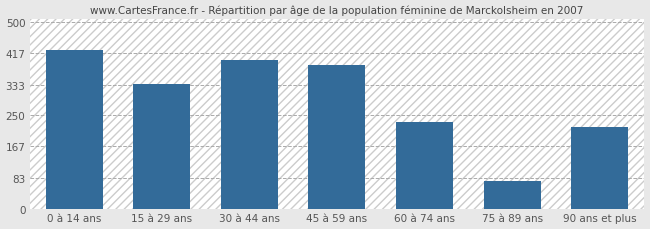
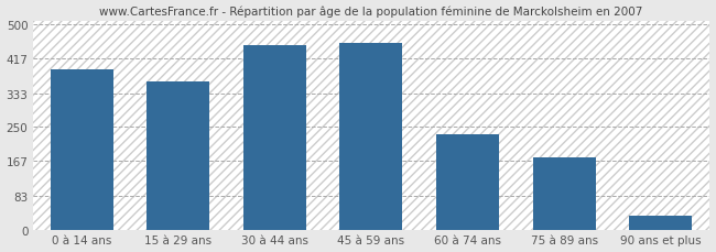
0 à 14 ans: 425 -> 390
15 à 29 ans: 335 -> 362
30 à 44 ans: 400 -> 449
45 à 59 ans: 385 -> 455
75 à 89 ans: 75 -> 175
90 ans et plus: 220 -> 35
